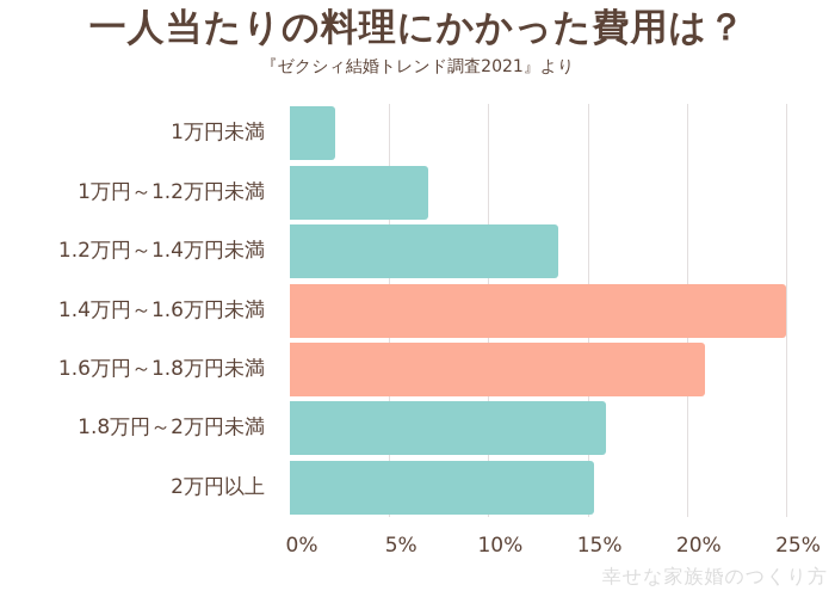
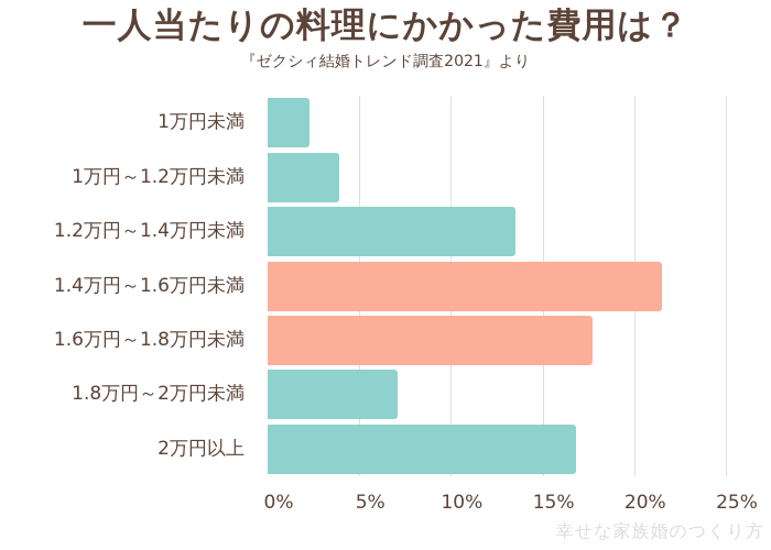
1万円～1.2万円未満: 7.0% -> 3.9%
1.4万円～1.6万円未満: 25.0% -> 21.5%
1.6万円～1.8万円未満: 20.9% -> 17.7%
1.8万円～2万円未満: 15.9% -> 7.1%
2万円以上: 15.3% -> 16.8%
